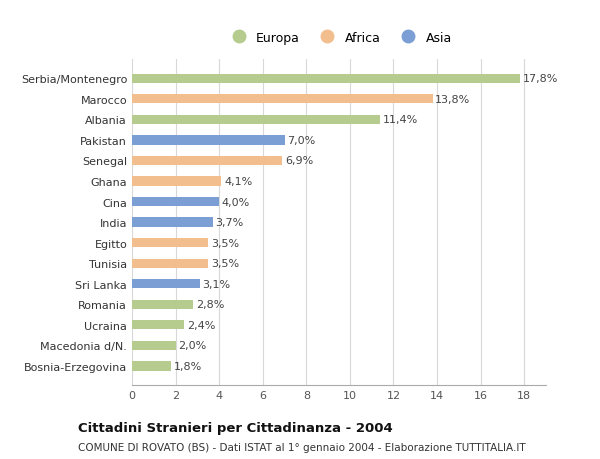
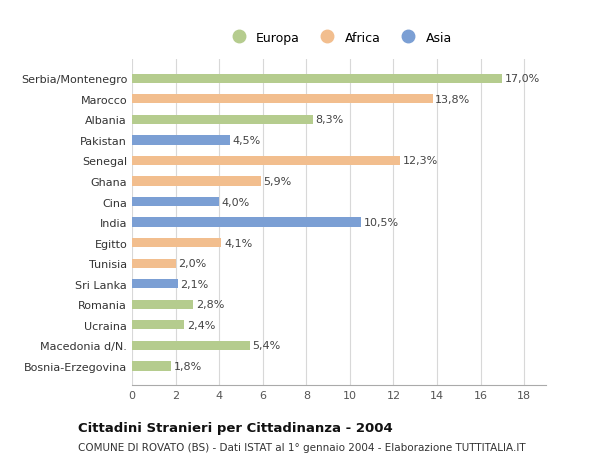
Serbia/Montenegro: 17,8% -> 17,0%
Albania: 11,4% -> 8,3%
Pakistan: 7,0% -> 4,5%
Senegal: 6,9% -> 12,3%
Ghana: 4,1% -> 5,9%
India: 3,7% -> 10,5%
Egitto: 3,5% -> 4,1%
Tunisia: 3,5% -> 2,0%
Sri Lanka: 3,1% -> 2,1%
Macedonia d/N.: 2,0% -> 5,4%
